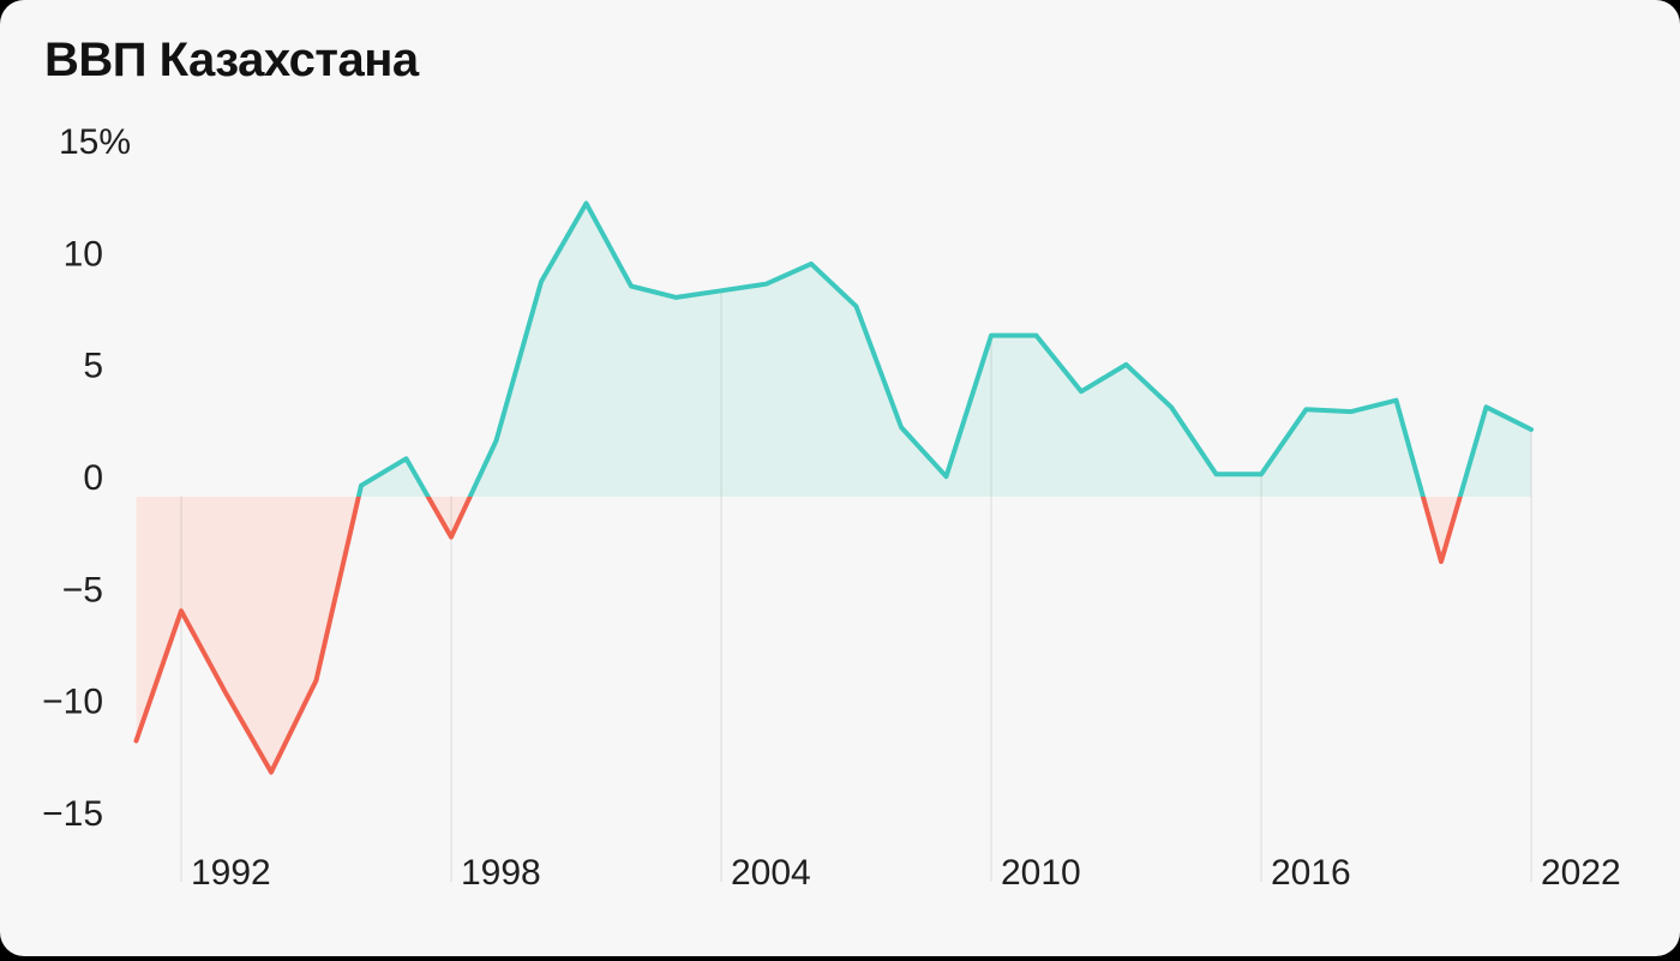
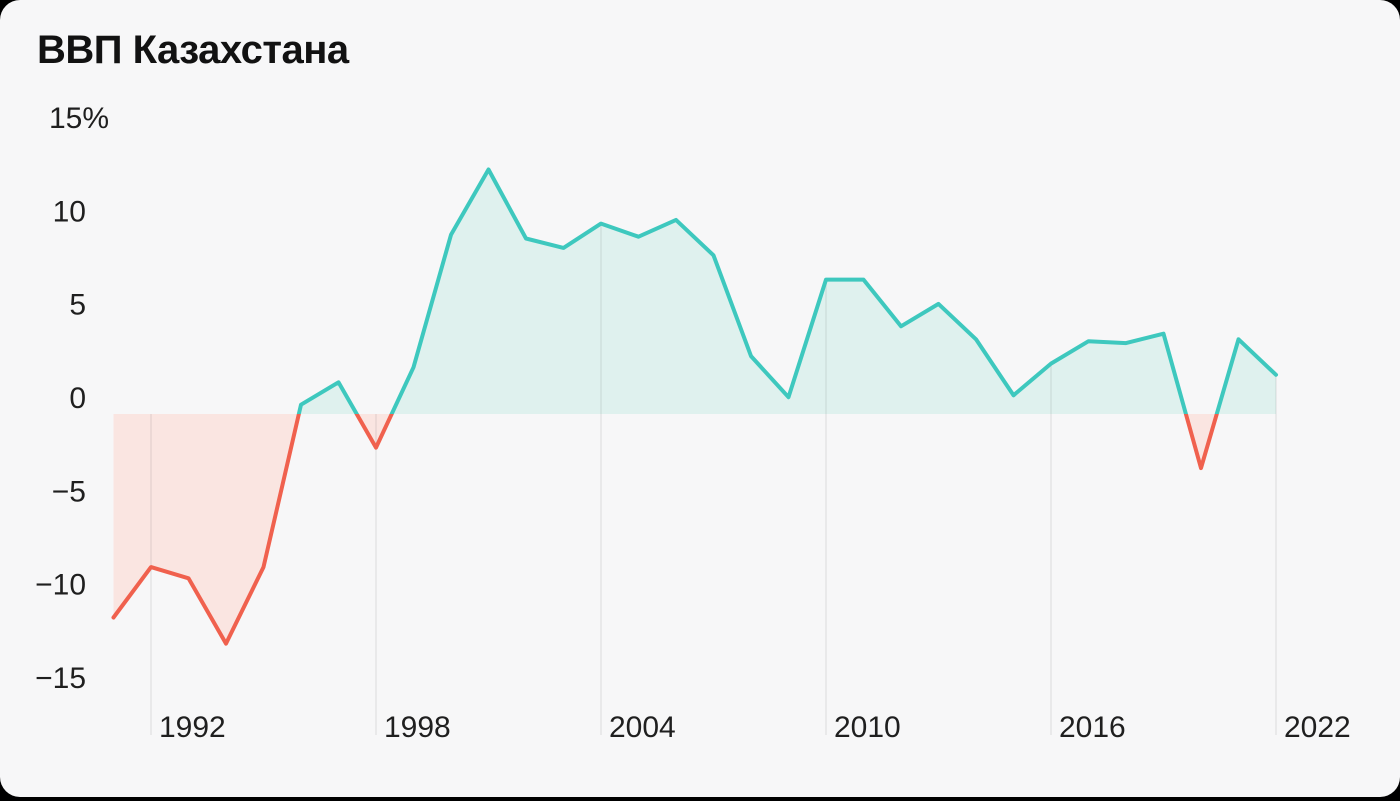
1992: -5.1 -> -8.2
2004: 9.2 -> 10.2
2016: 1.0 -> 2.7
2022: 3.0 -> 2.1
